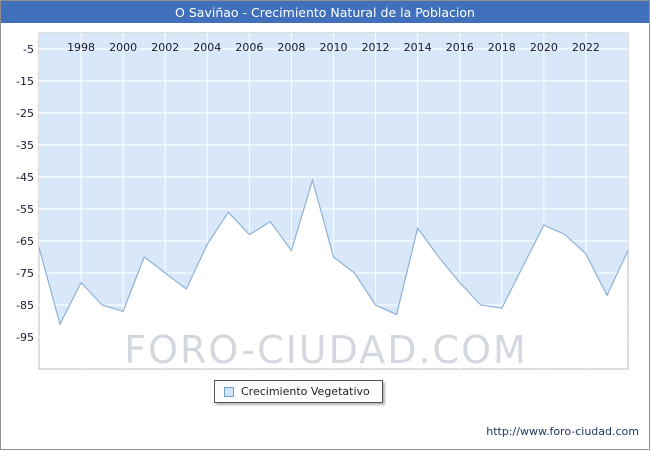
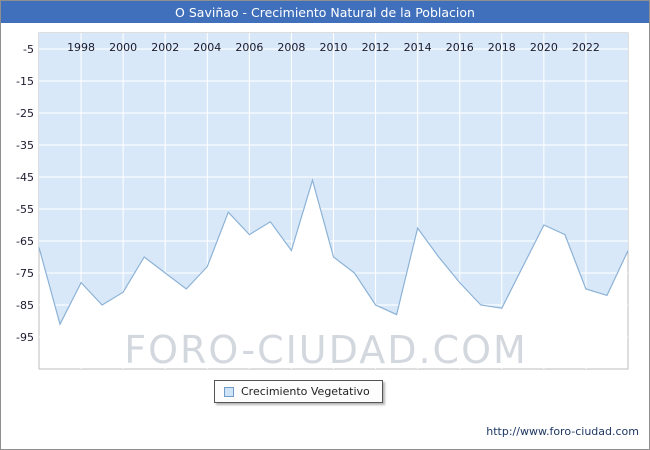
2000: -87 -> -81
2004: -66 -> -73
2022: -69 -> -80
